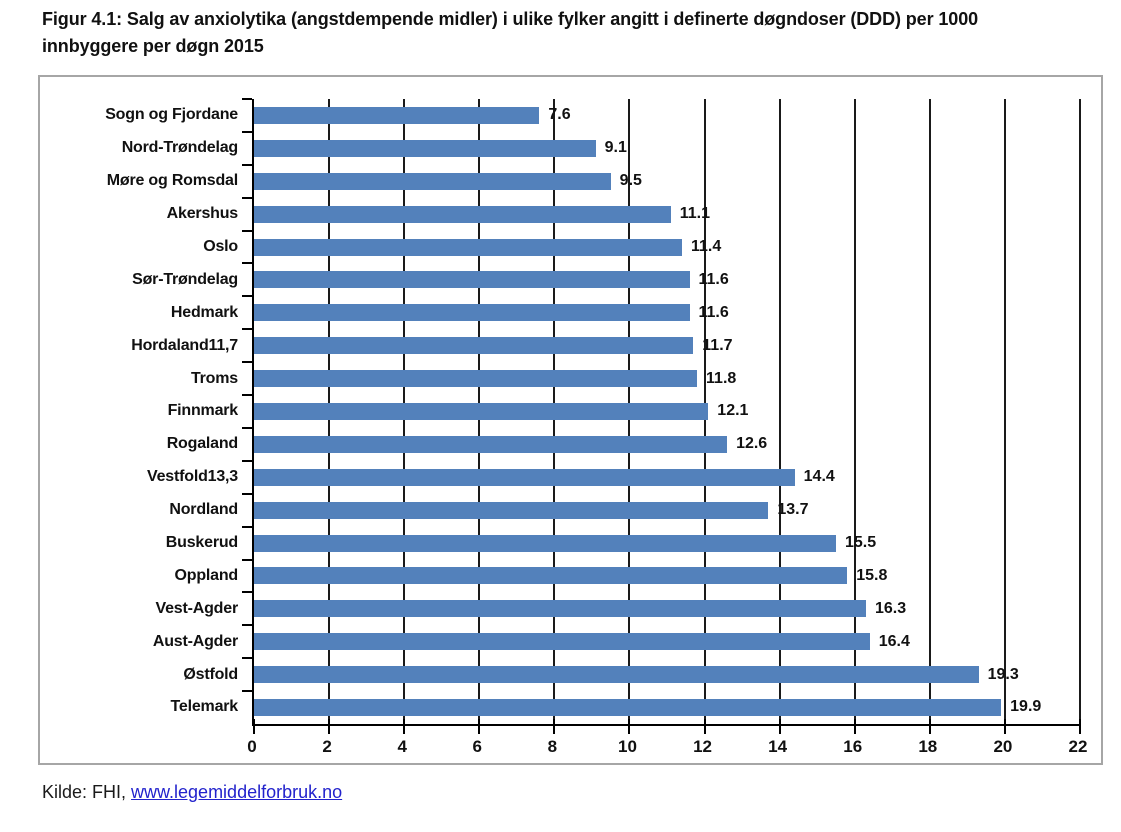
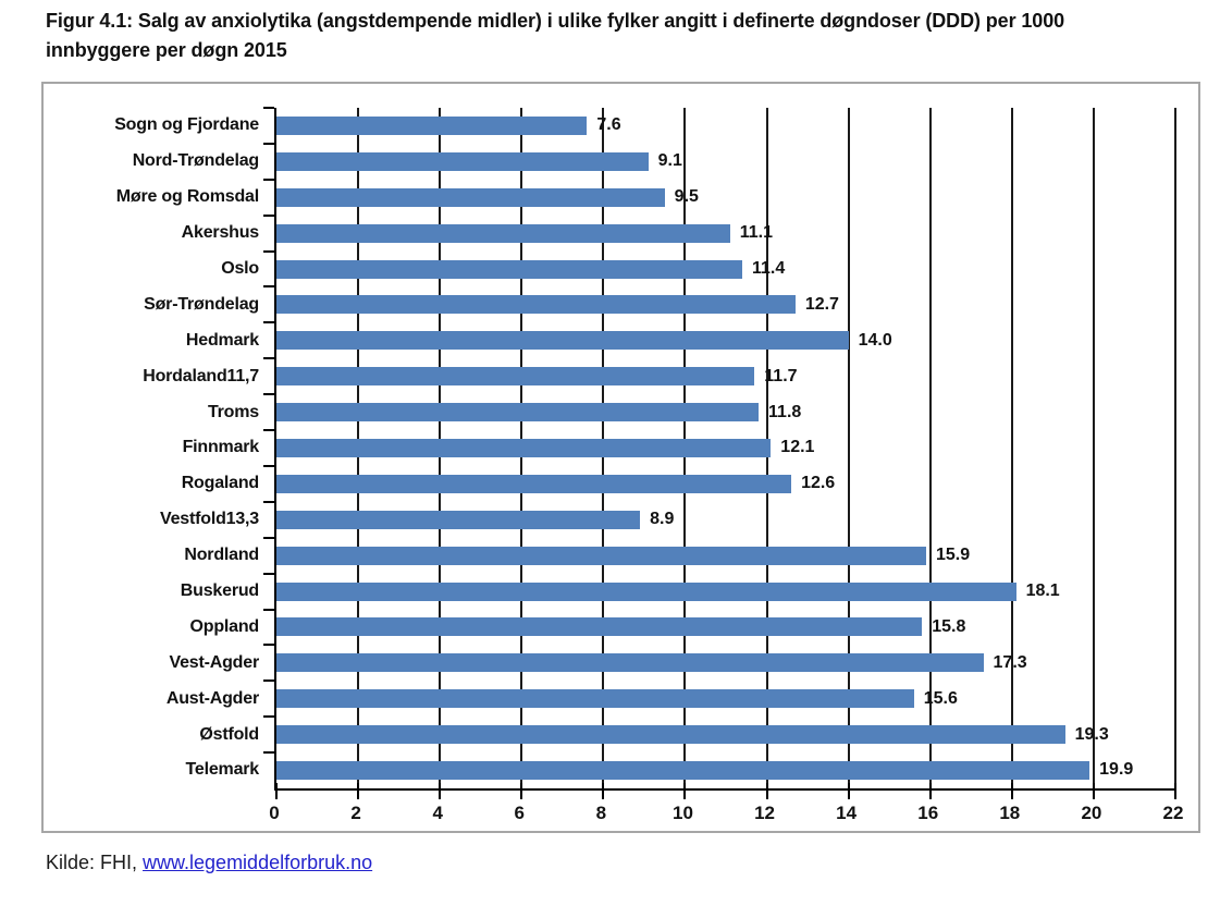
Sør-Trøndelag: 11.6 -> 12.7
Hedmark: 11.6 -> 14.0
Vestfold13,3: 14.4 -> 8.9
Nordland: 13.7 -> 15.9
Buskerud: 15.5 -> 18.1
Vest-Agder: 16.3 -> 17.3
Aust-Agder: 16.4 -> 15.6
